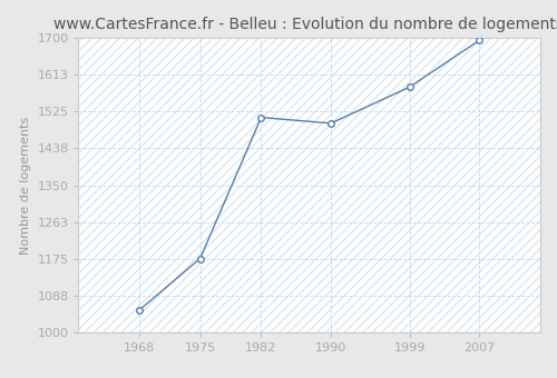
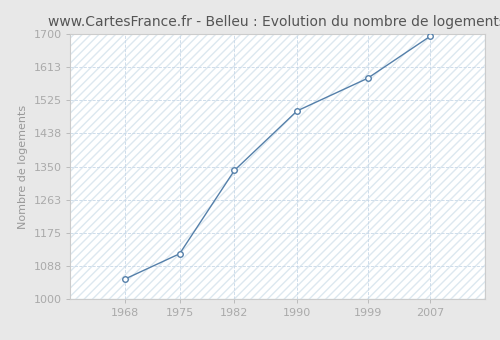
1975: 1176 -> 1120
1982: 1511 -> 1340
